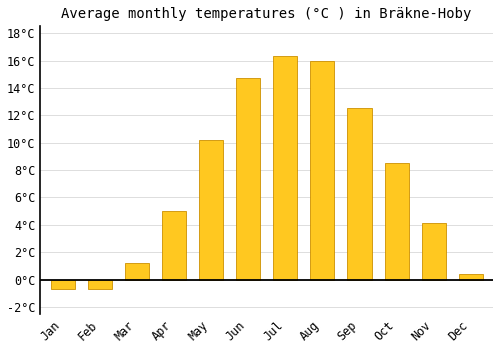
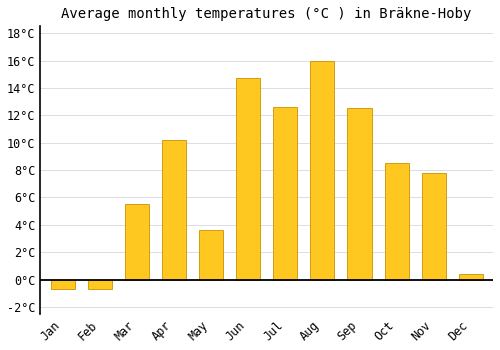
Mar: 1.2°C -> 5.5°C
Apr: 5.0°C -> 10.2°C
May: 10.2°C -> 3.6°C
Jul: 16.3°C -> 12.6°C
Nov: 4.1°C -> 7.8°C
